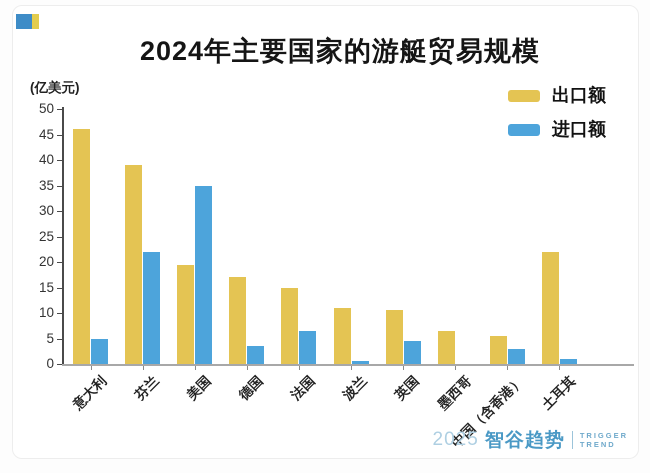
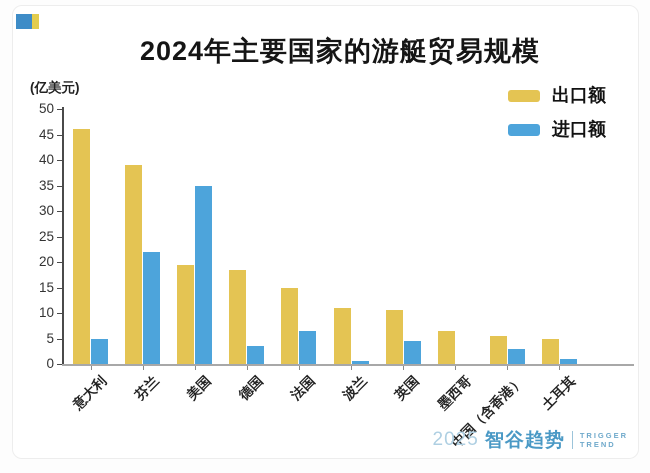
出口额/德国: 17 -> 18
出口额/土耳其: 22 -> 5
